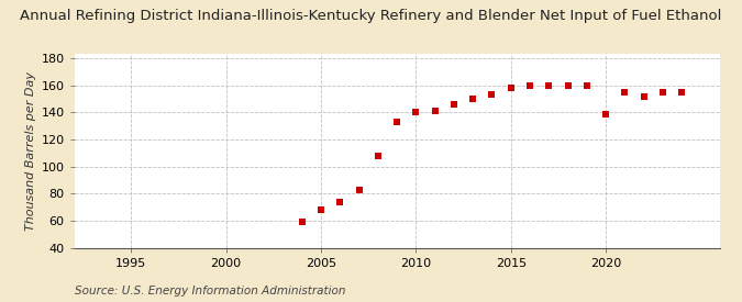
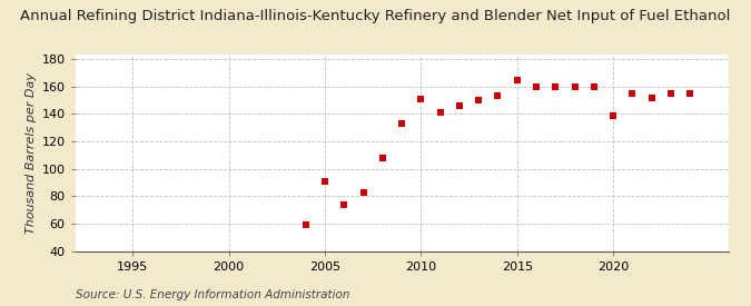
2005: 68 -> 91
2010: 140 -> 151
2015: 158 -> 165
